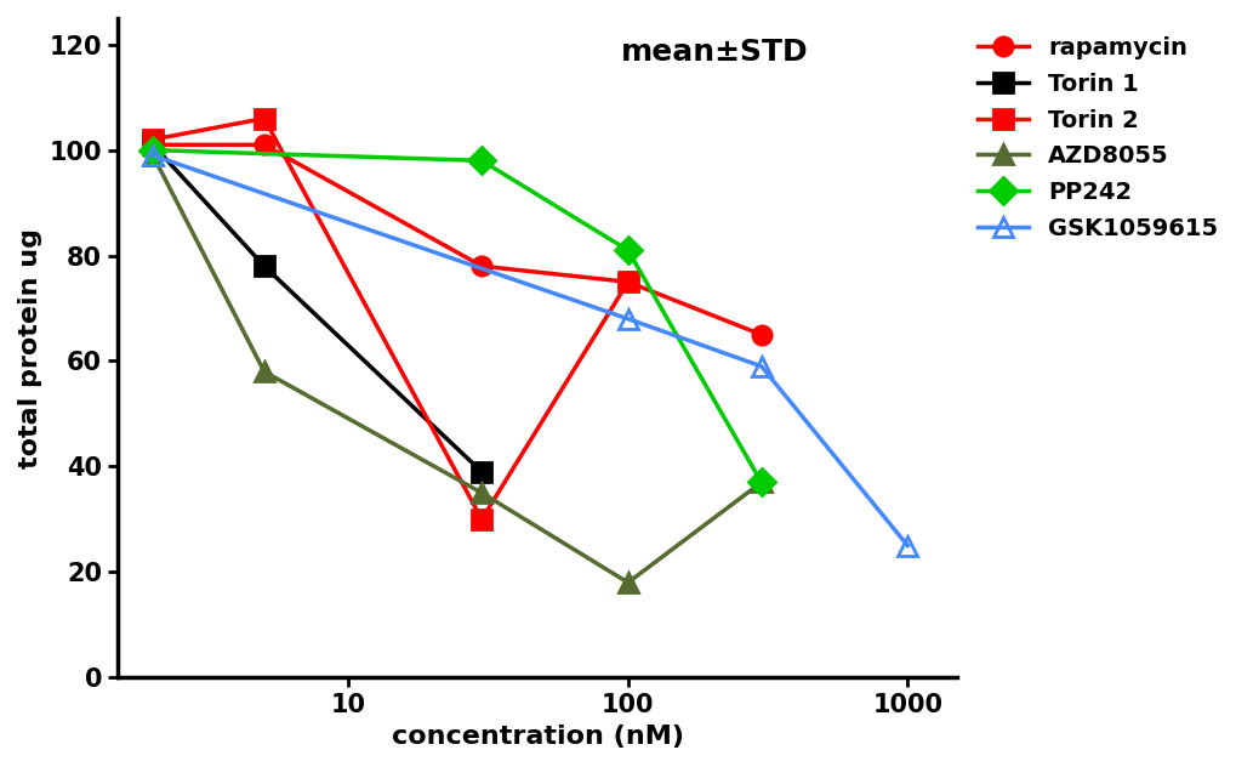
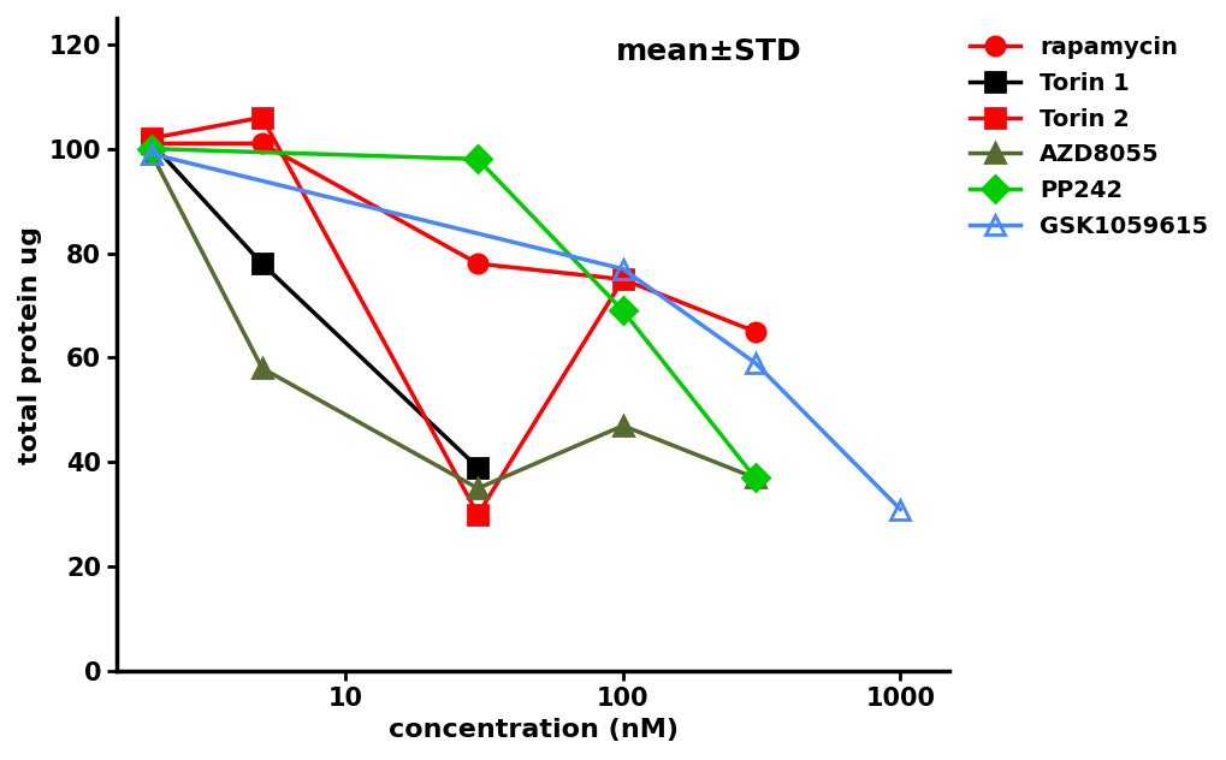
AZD8055/100: 18 -> 47
PP242/100: 81 -> 69
GSK1059615/100: 68 -> 77
GSK1059615/1000: 25 -> 31
